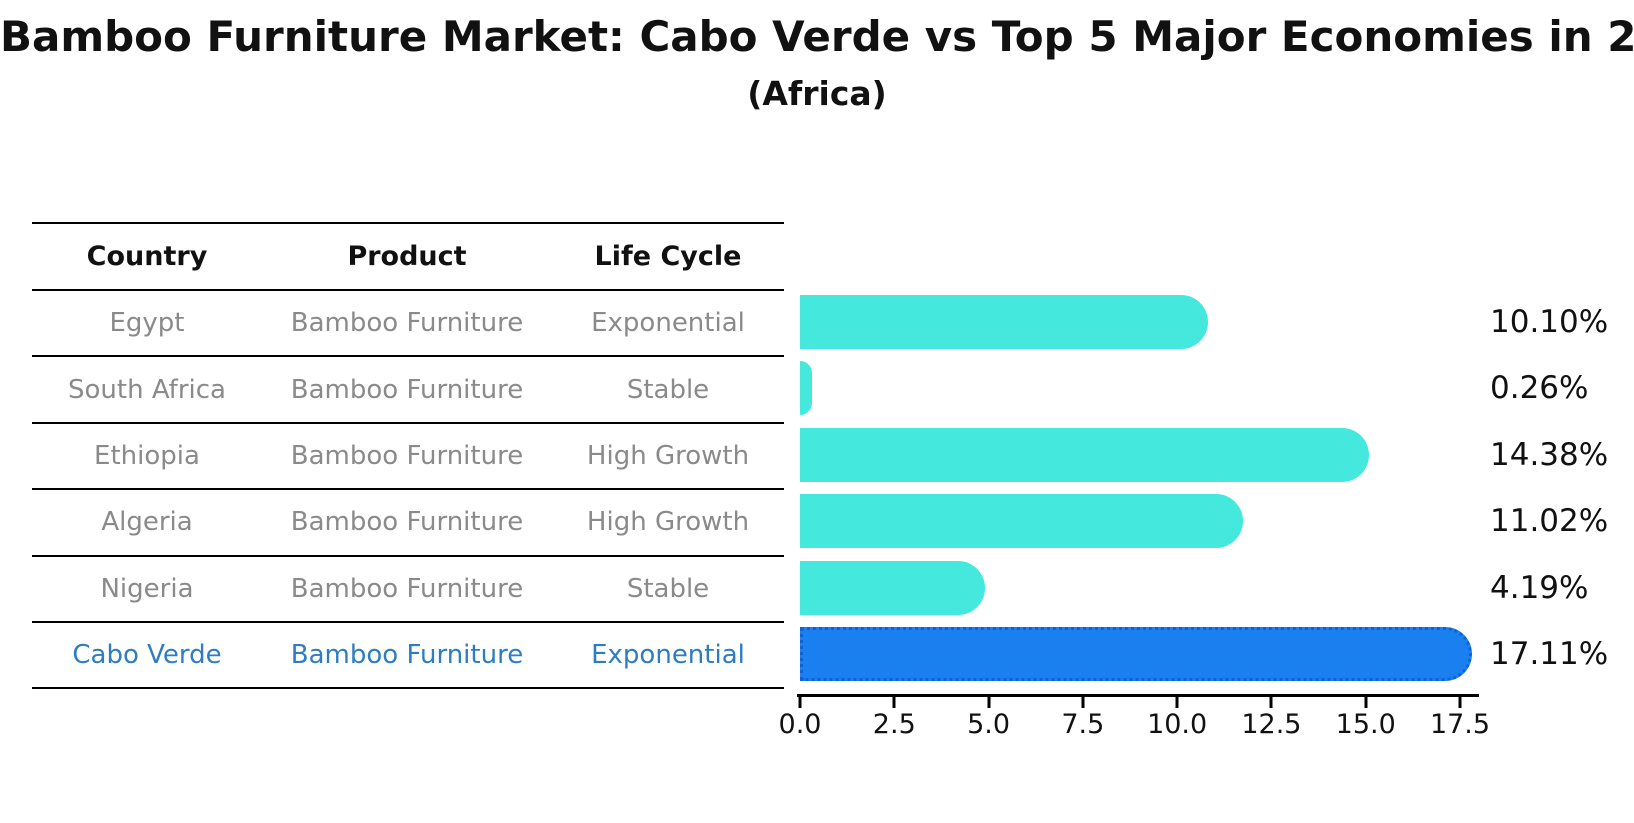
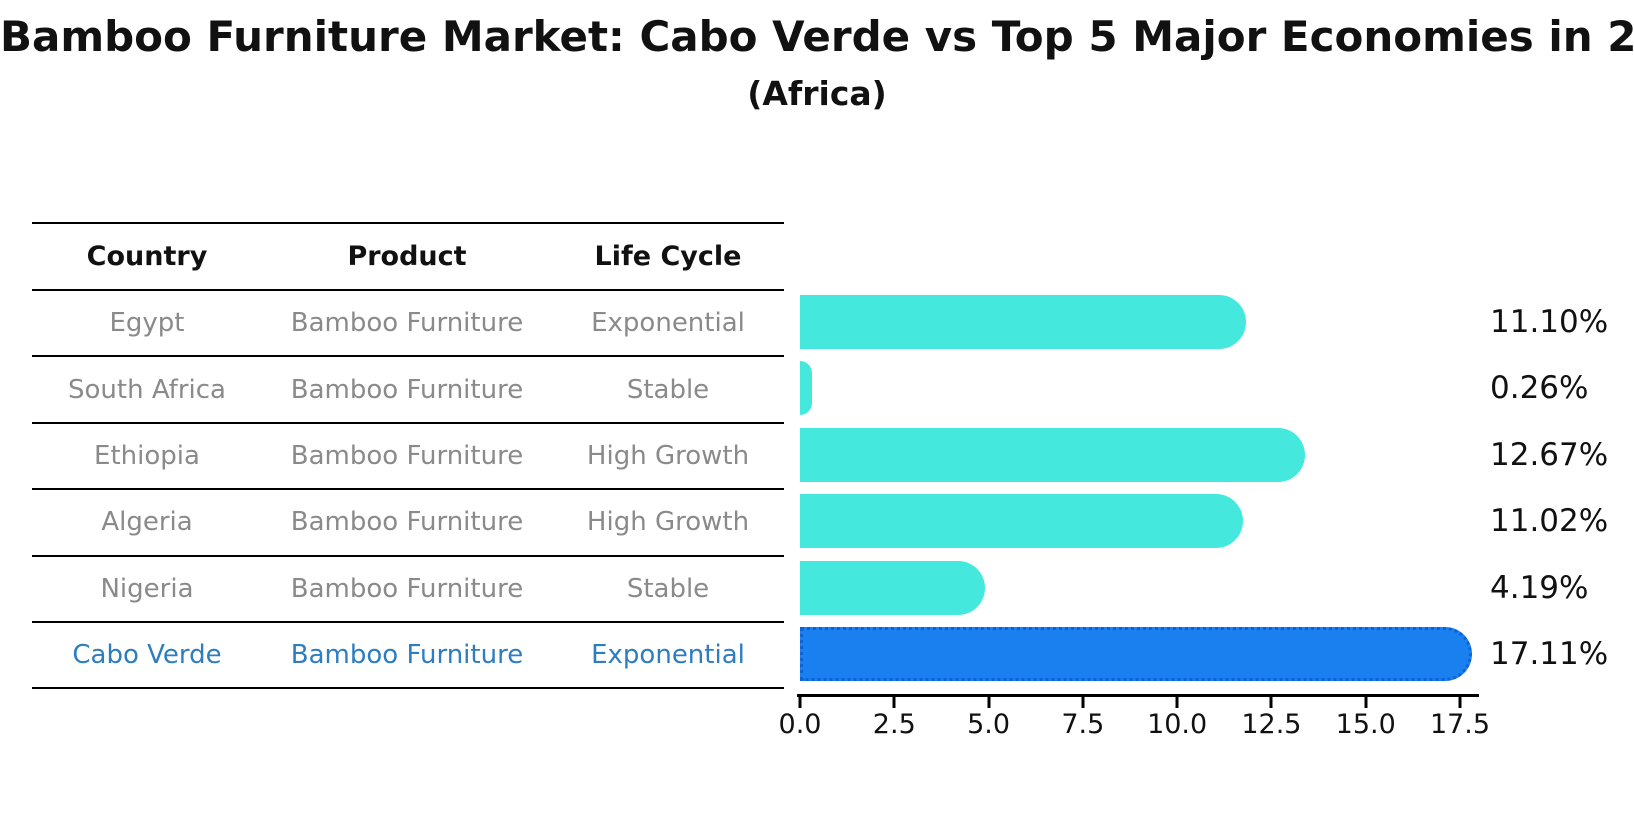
Egypt: 10.10% -> 11.10%
Ethiopia: 14.38% -> 12.67%
